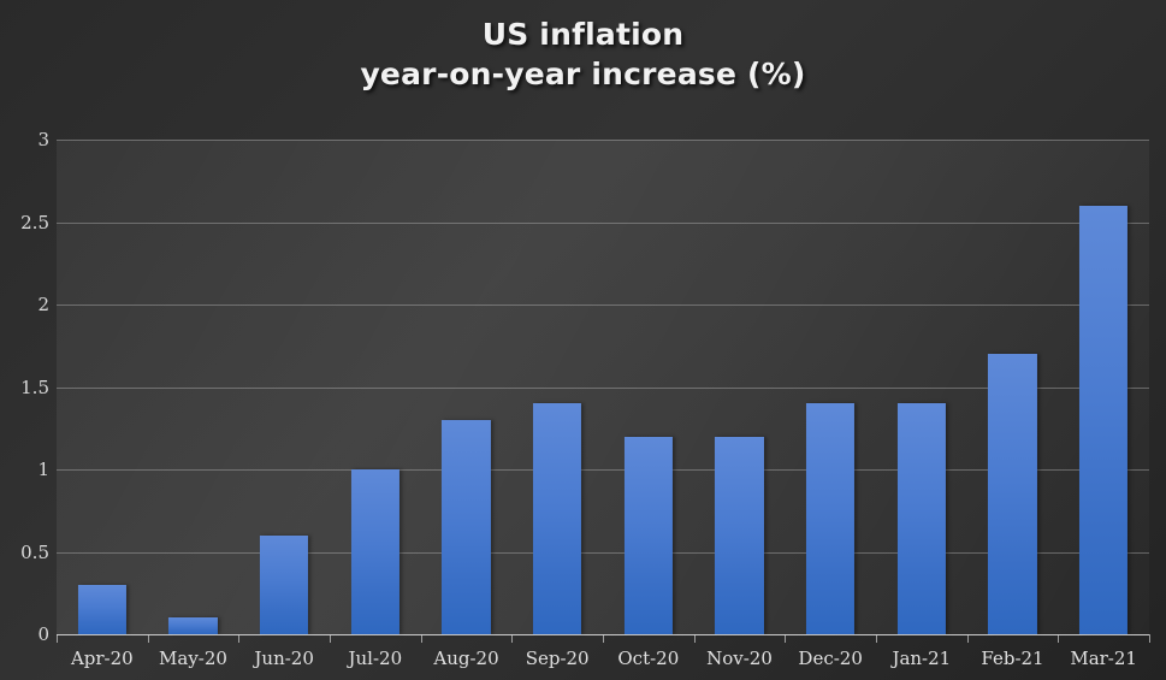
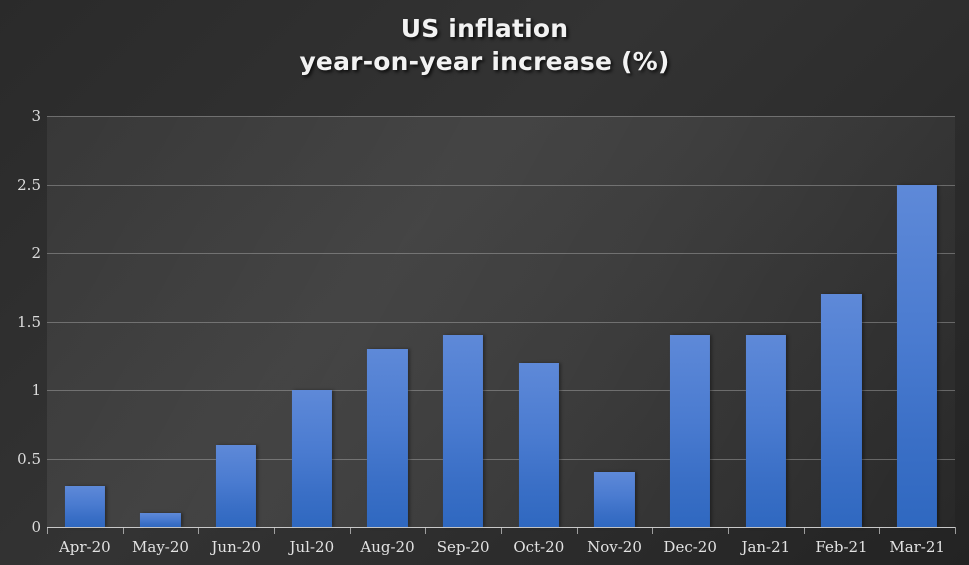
Nov-20: 1.2 -> 0.4
Mar-21: 2.6 -> 2.5
